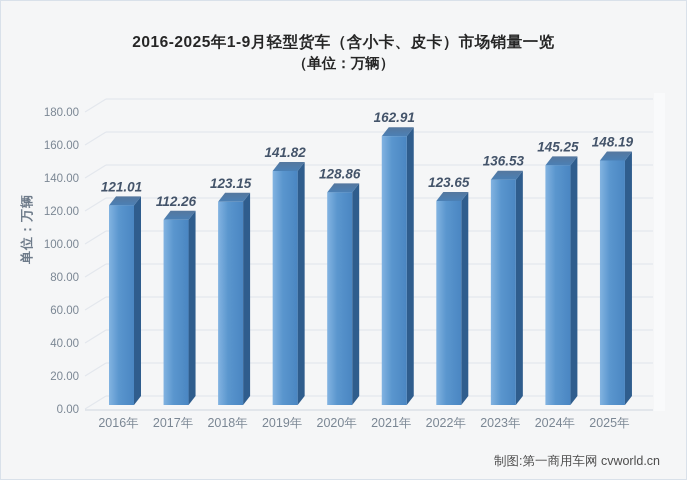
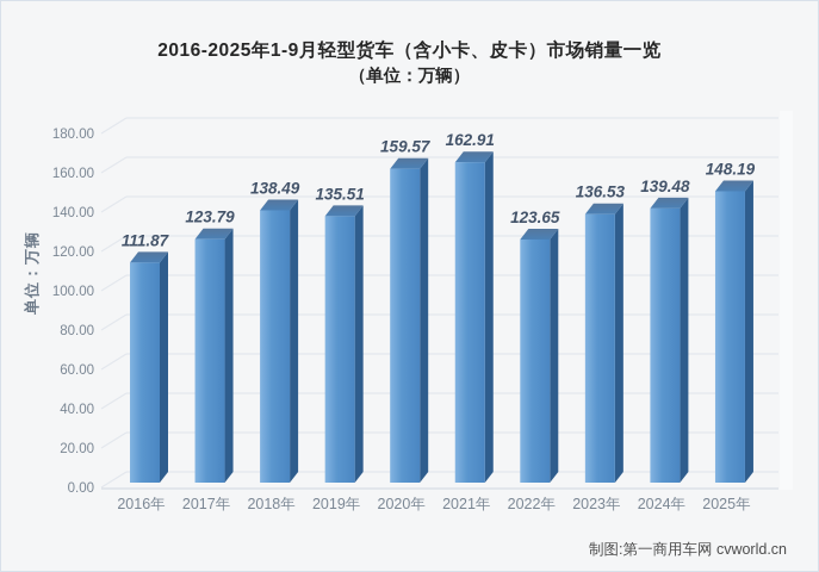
2016年: 121.01 -> 111.87
2017年: 112.26 -> 123.79
2018年: 123.15 -> 138.49
2019年: 141.82 -> 135.51
2020年: 128.86 -> 159.57
2024年: 145.25 -> 139.48
